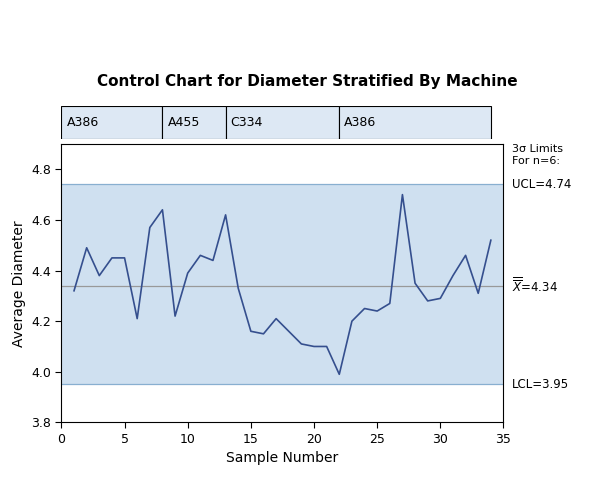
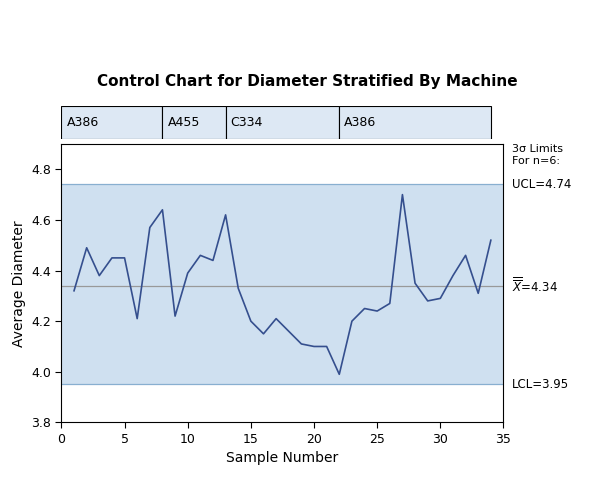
15: 4.16 -> 4.20
